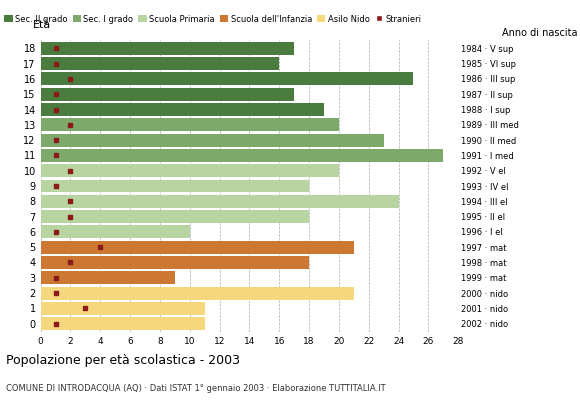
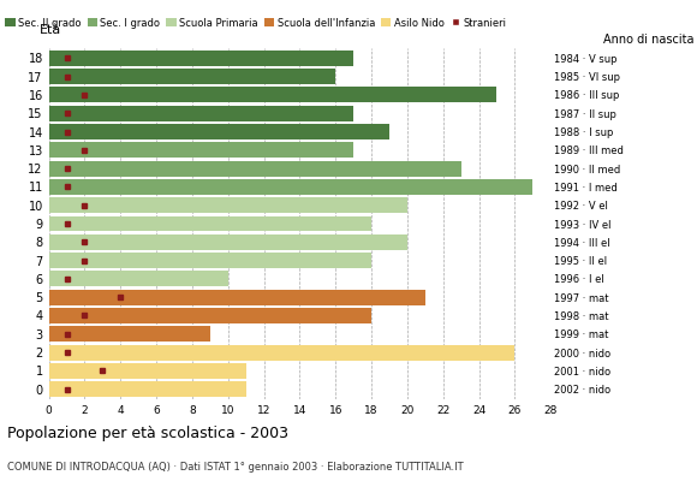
13: 20 -> 17
8: 24 -> 20
2: 21 -> 26
